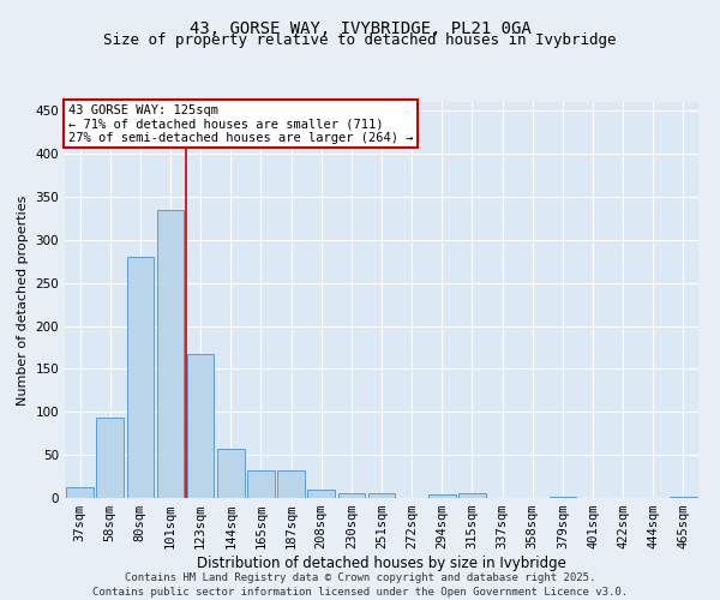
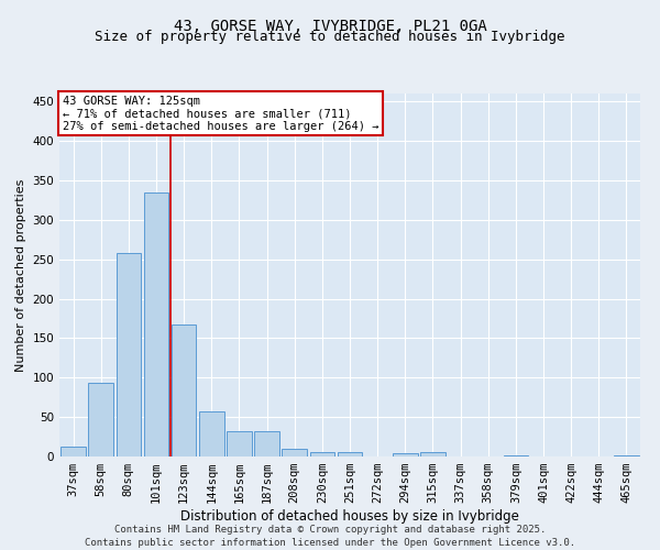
80sqm: 280 -> 258
